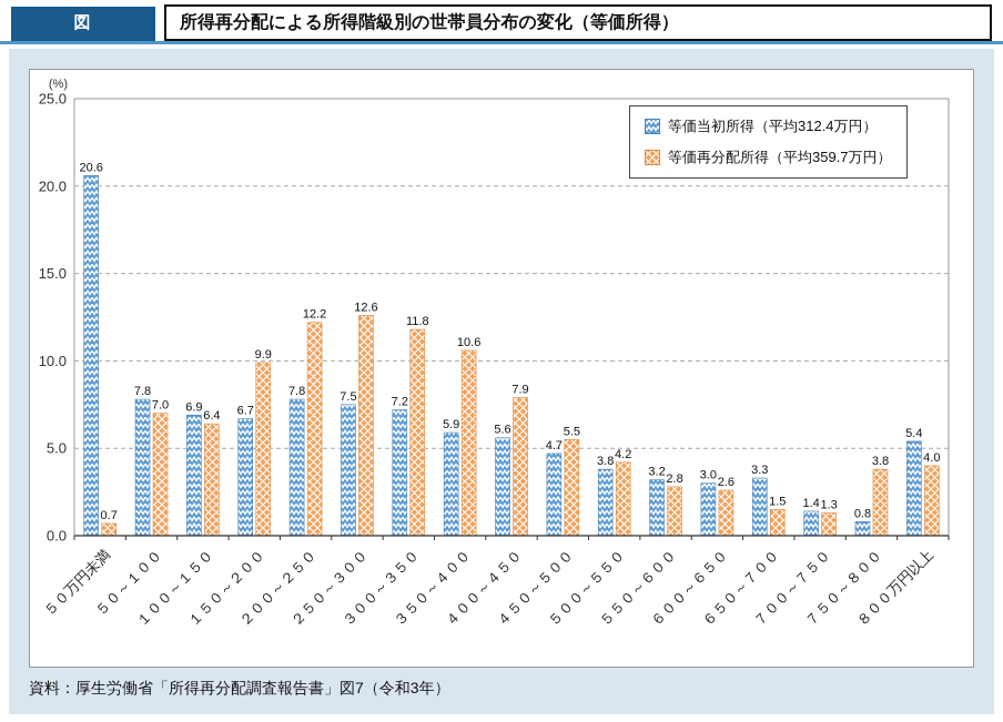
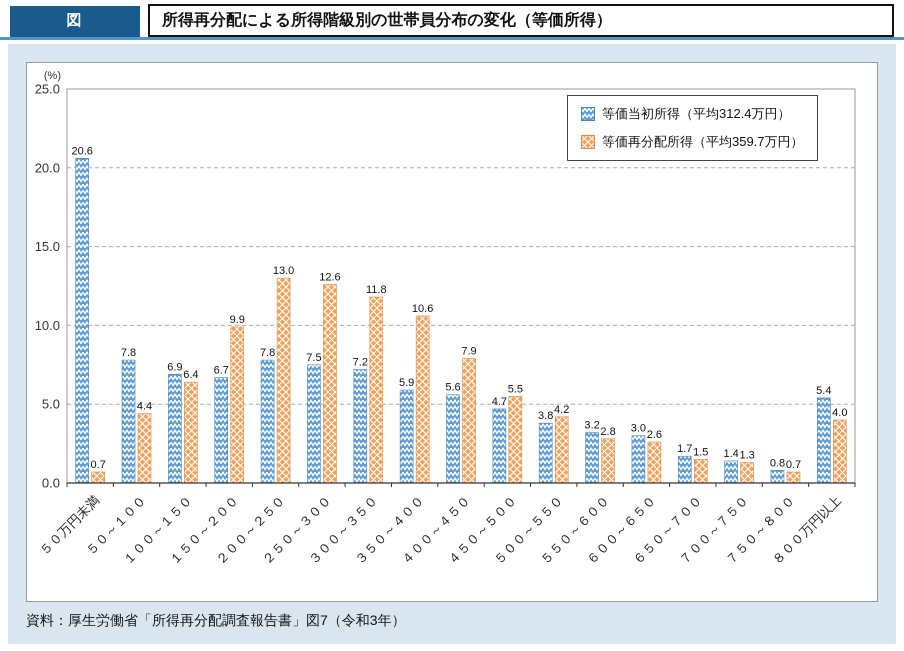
等価再分配所得（平均359.7万円）/５０～１００: 7.0 -> 4.4
等価再分配所得（平均359.7万円）/２００～２５０: 12.2 -> 13.0
等価当初所得（平均312.4万円）/６５０～７００: 3.3 -> 1.7
等価再分配所得（平均359.7万円）/７５０～８００: 3.8 -> 0.7
